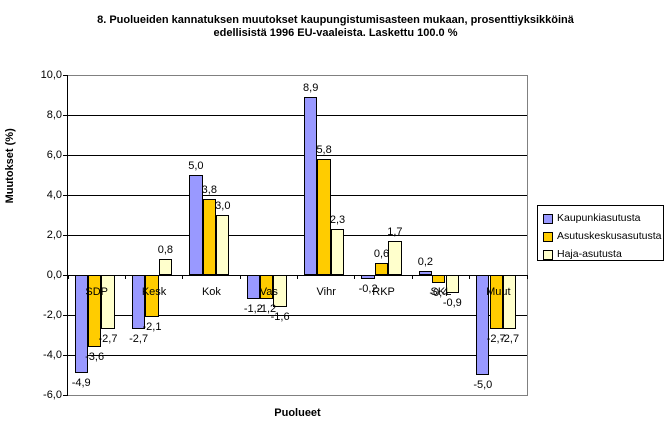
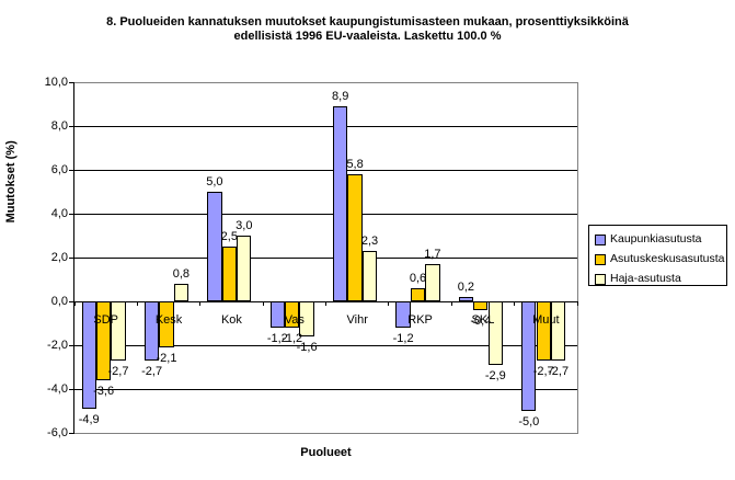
Asutuskeskusasutusta/Kok: 3,8 -> 2,5
Kaupunkiasutusta/RKP: -0,2 -> -1,2
Haja-asutusta/SKL: -0,9 -> -2,9
